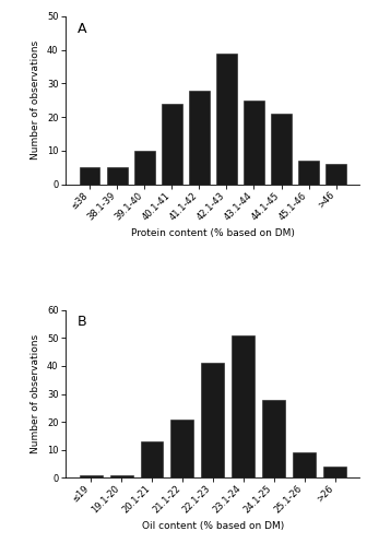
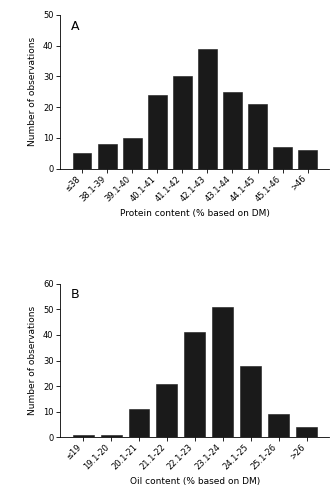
38.1-39: 5 -> 8
41.1-42: 28 -> 30
20.1-21: 13 -> 11
